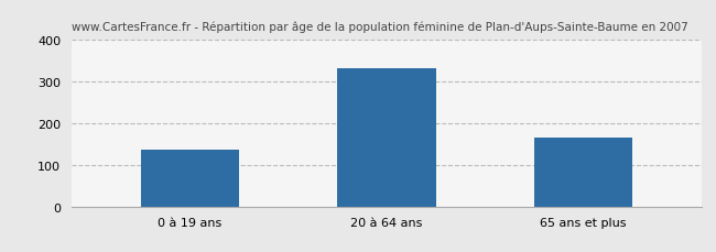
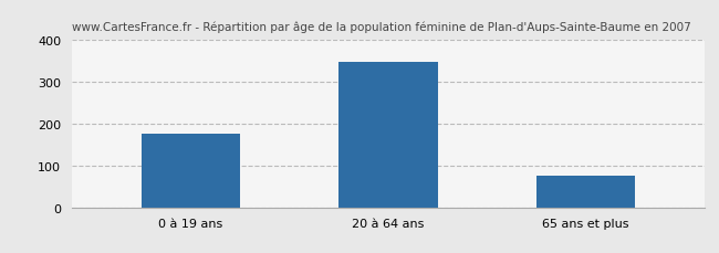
0 à 19 ans: 135 -> 175
20 à 64 ans: 330 -> 348
65 ans et plus: 165 -> 75
